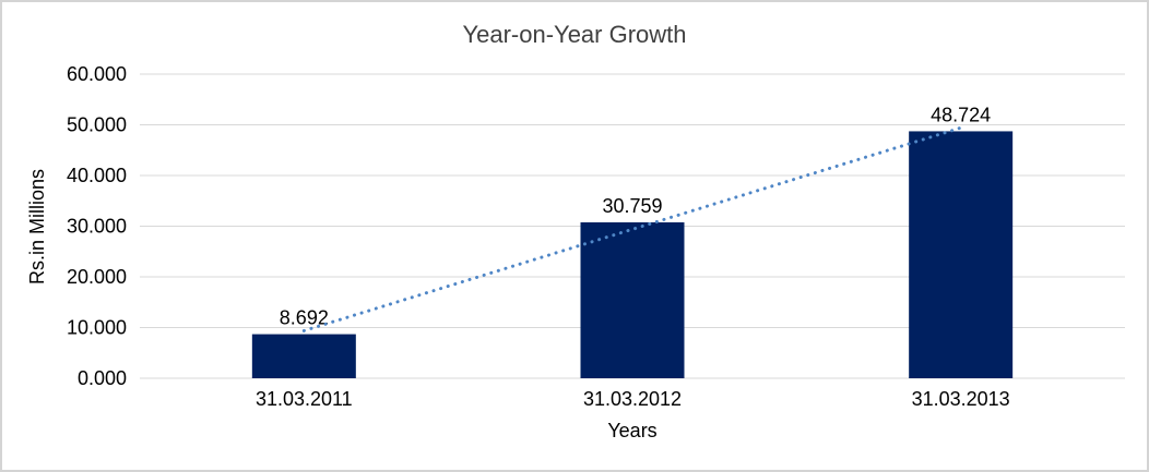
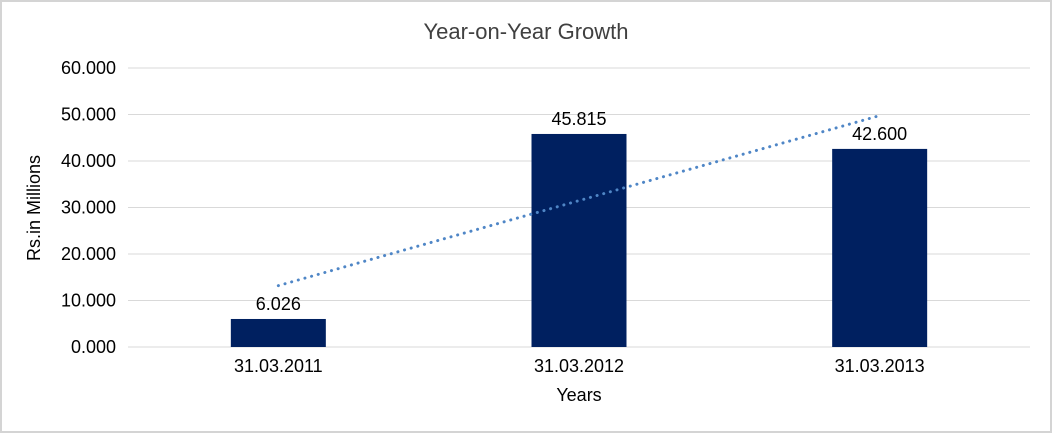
31.03.2011: 8.692 -> 6.026
31.03.2012: 30.759 -> 45.815
31.03.2013: 48.724 -> 42.600
